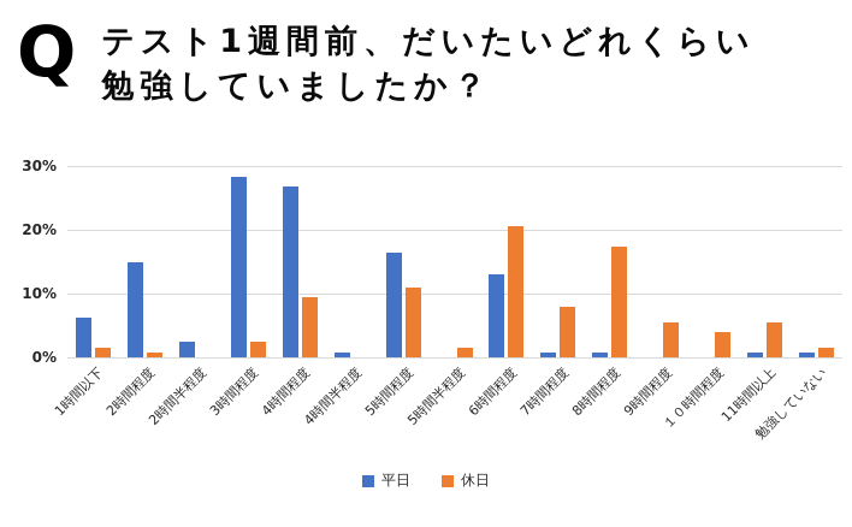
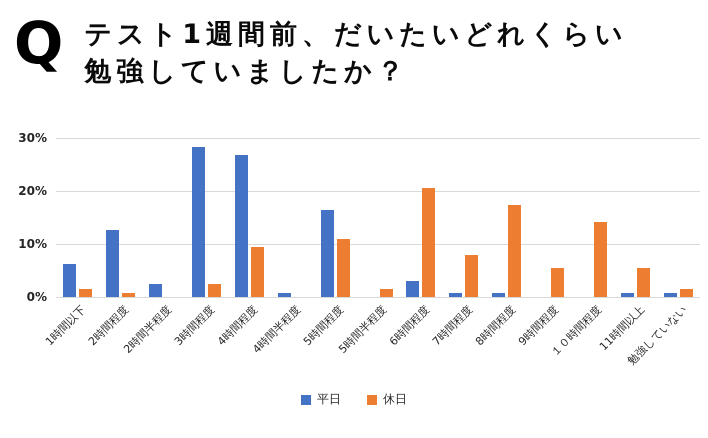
平日/2時間程度: 15% -> 13%
平日/6時間程度: 13% -> 3%
休日/１０時間程度: 4% -> 14%
